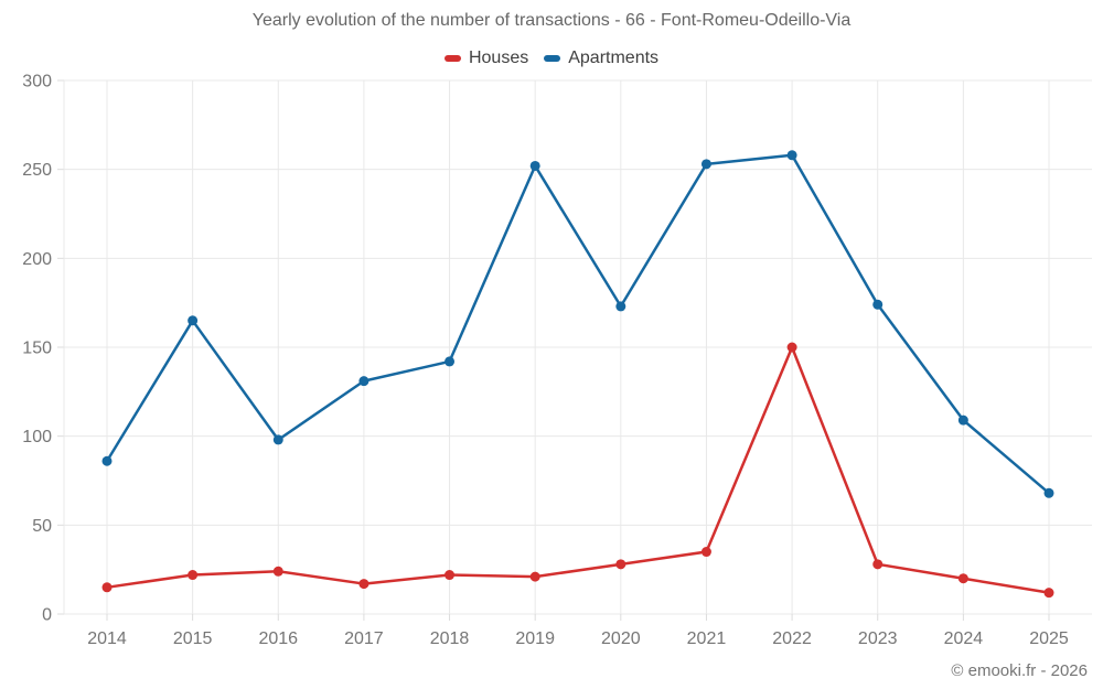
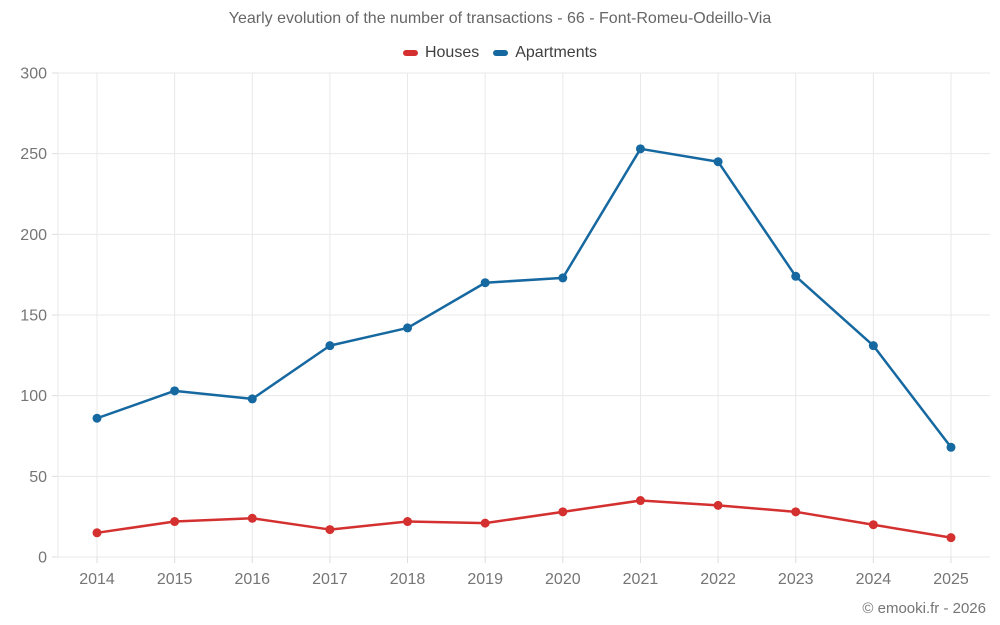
Apartments/2015: 165 -> 103
Apartments/2019: 252 -> 170
Houses/2022: 150 -> 32
Apartments/2022: 258 -> 245
Apartments/2024: 109 -> 131
